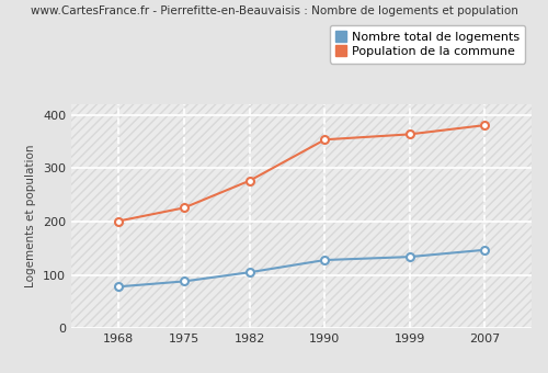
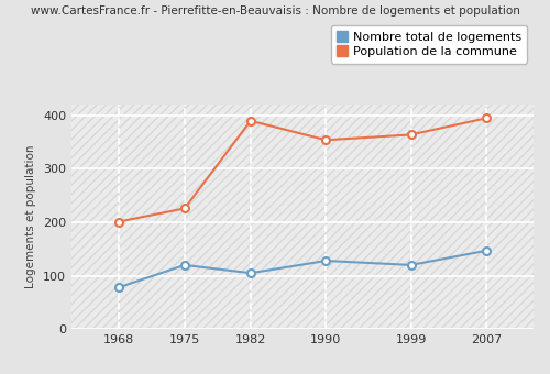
Nombre total de logements/1975: 88 -> 120
Population de la commune/1982: 277 -> 390
Nombre total de logements/1999: 134 -> 120
Population de la commune/2007: 381 -> 395
